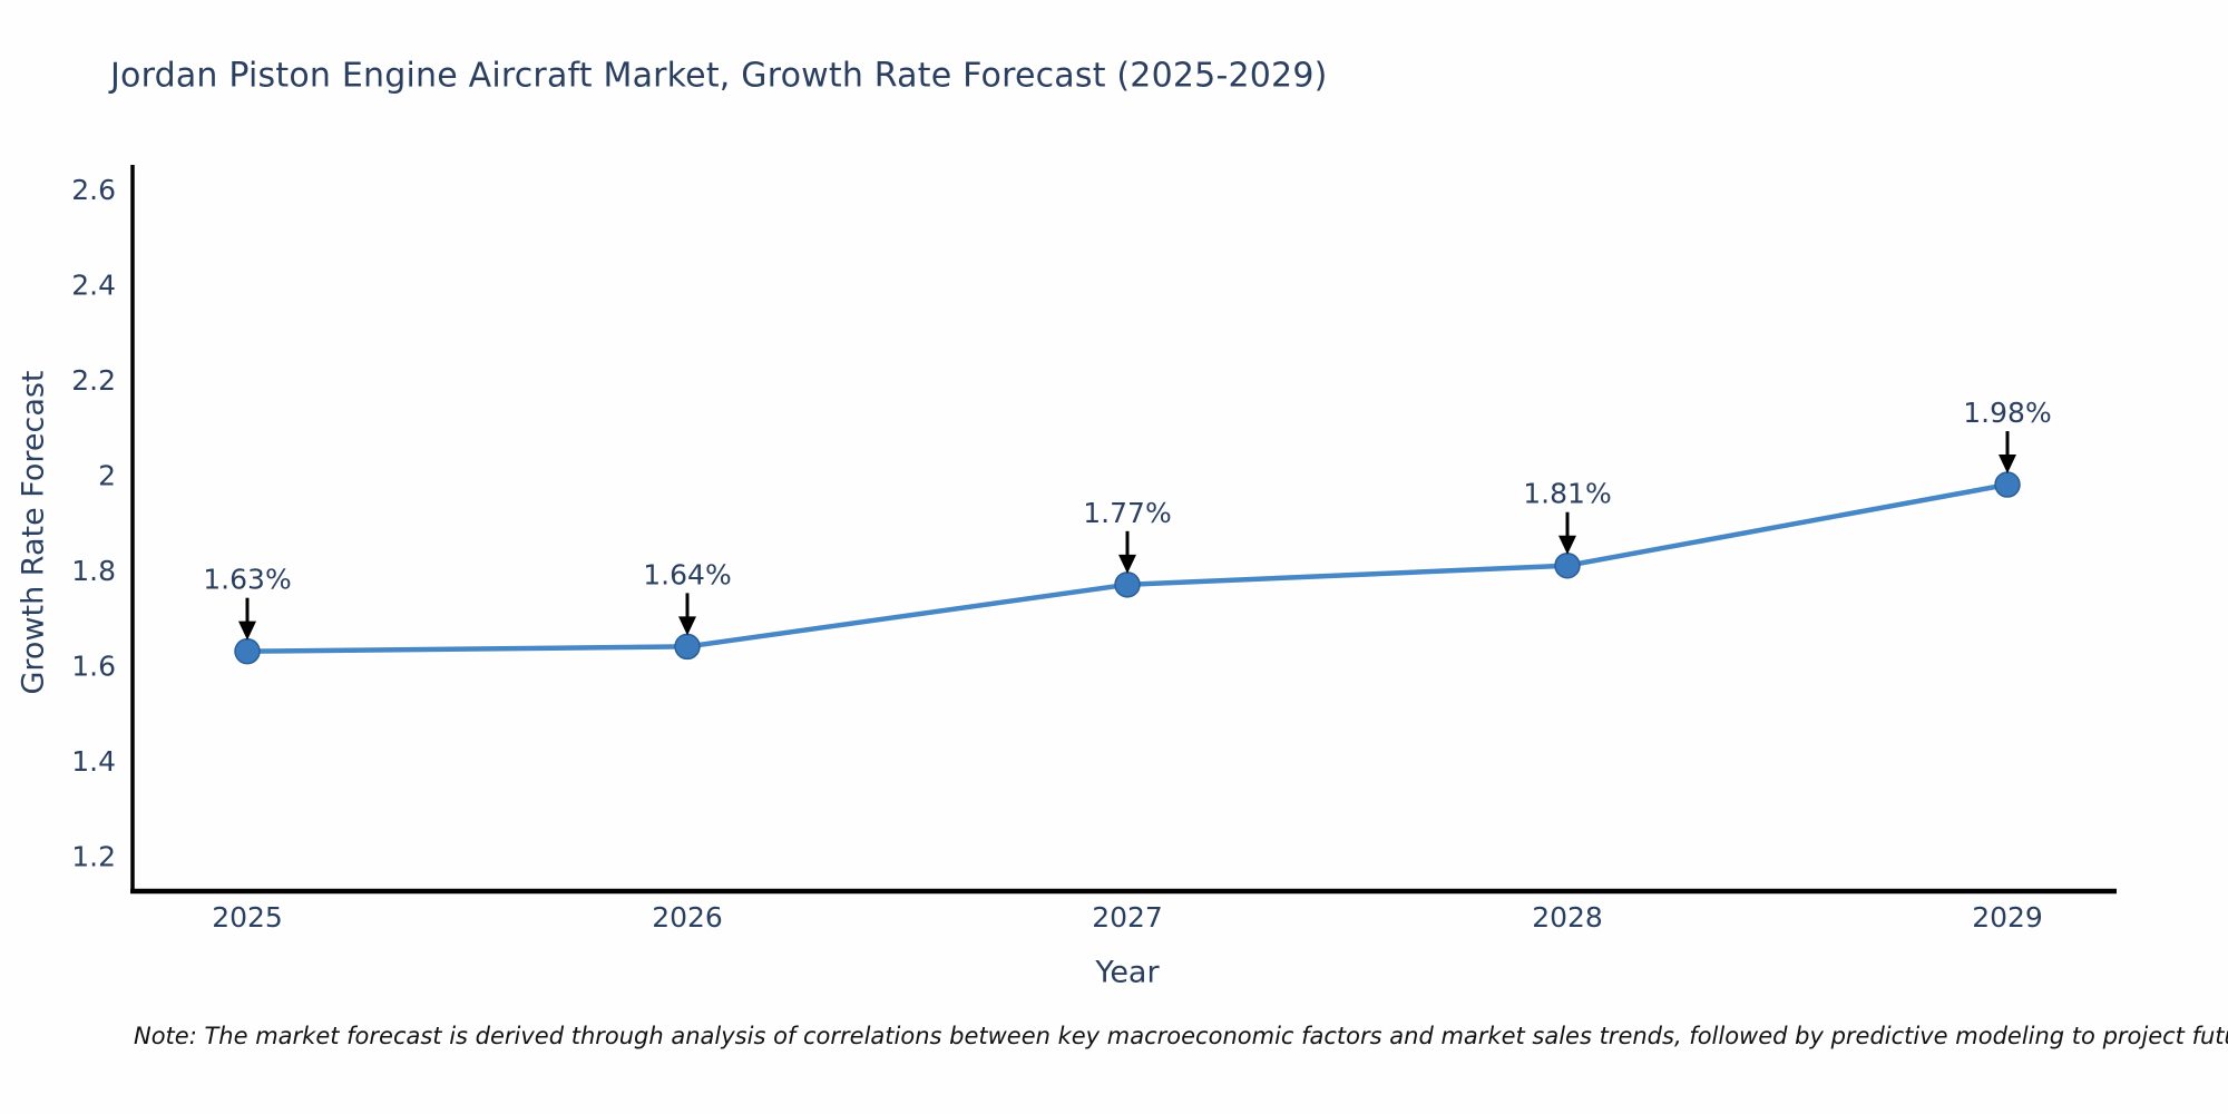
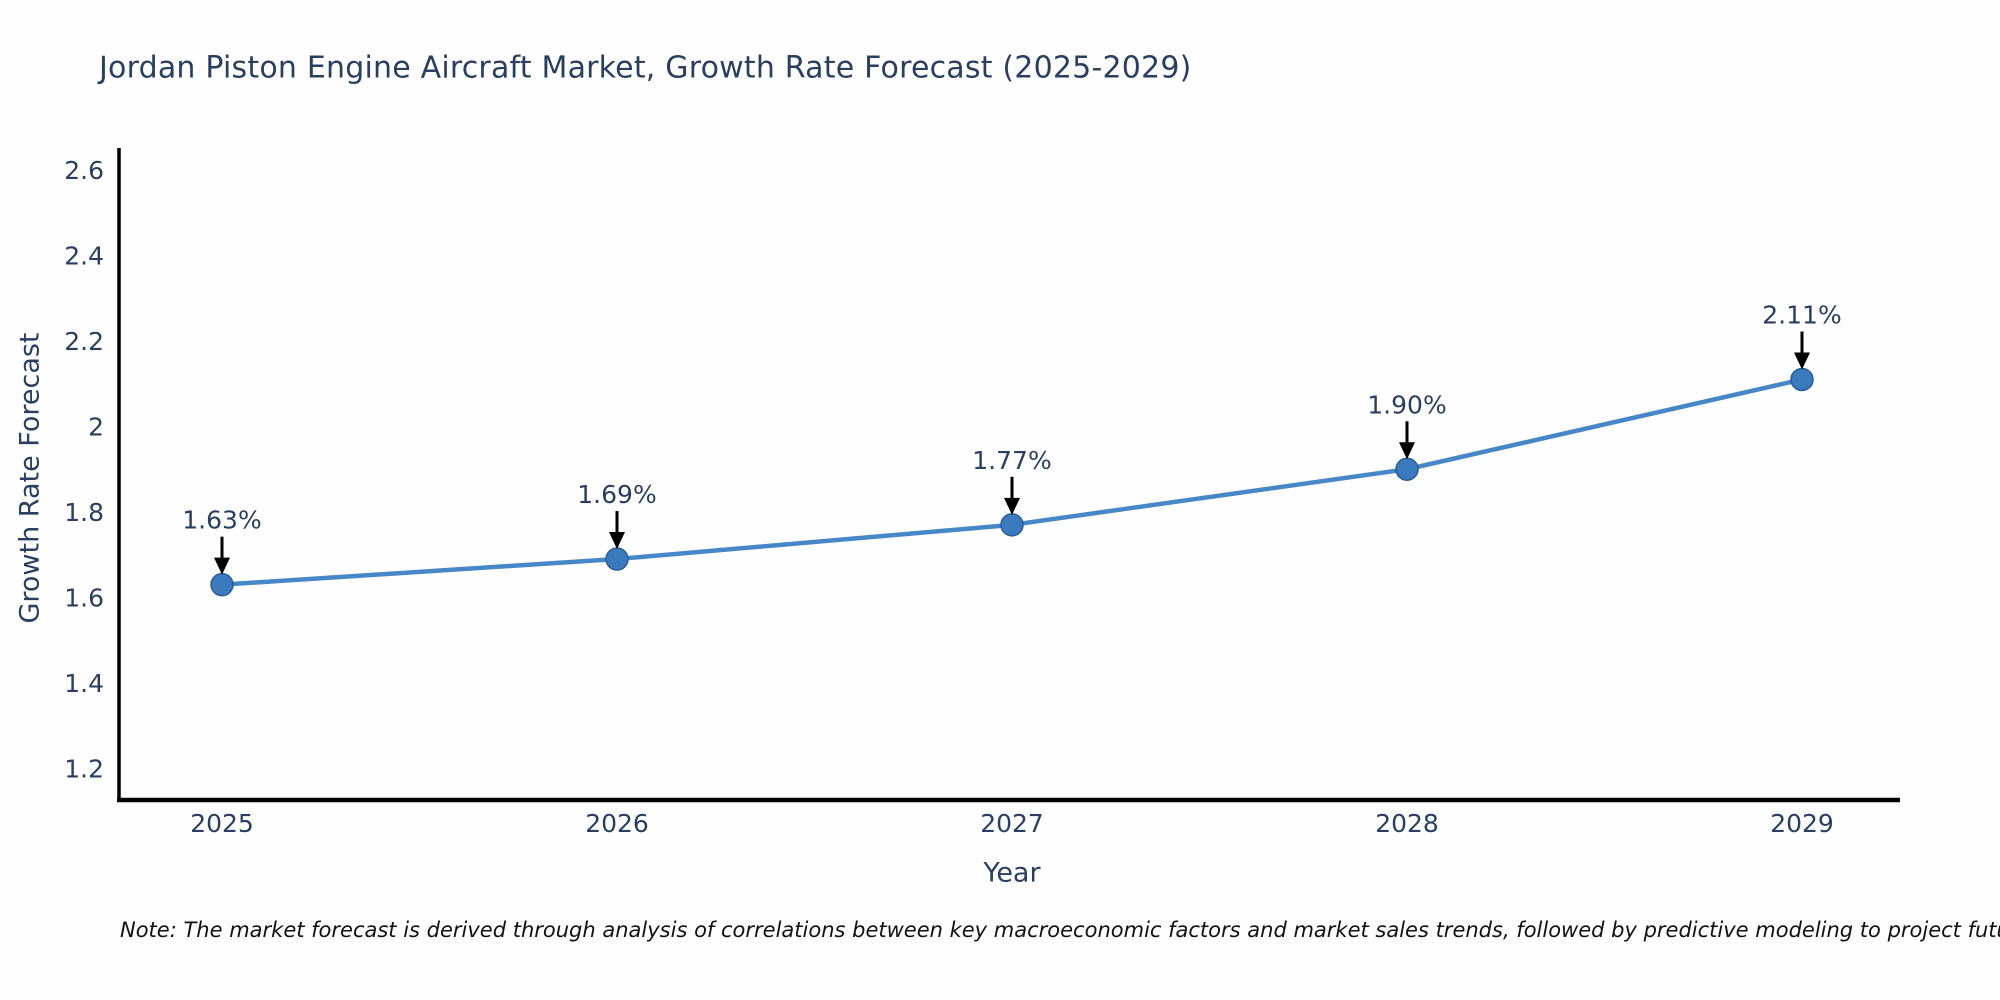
2026: 1.64% -> 1.69%
2028: 1.81% -> 1.90%
2029: 1.98% -> 2.11%
